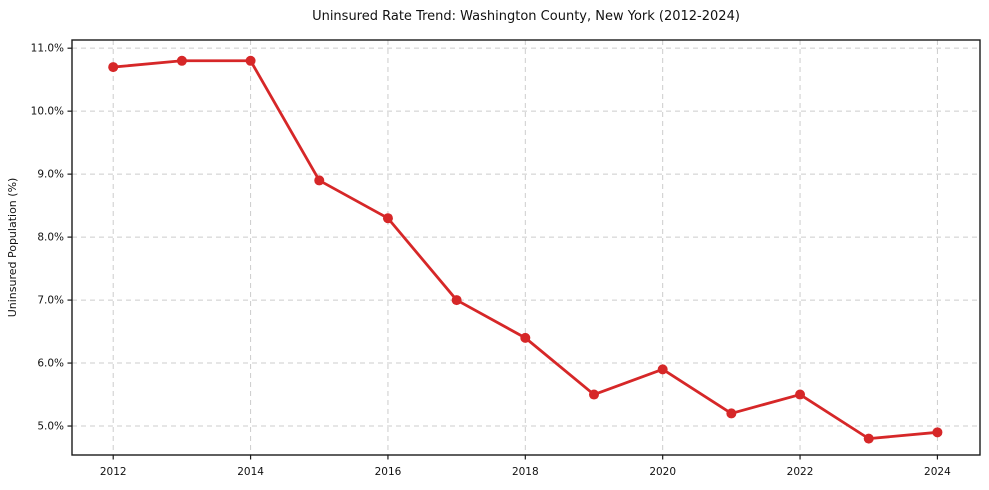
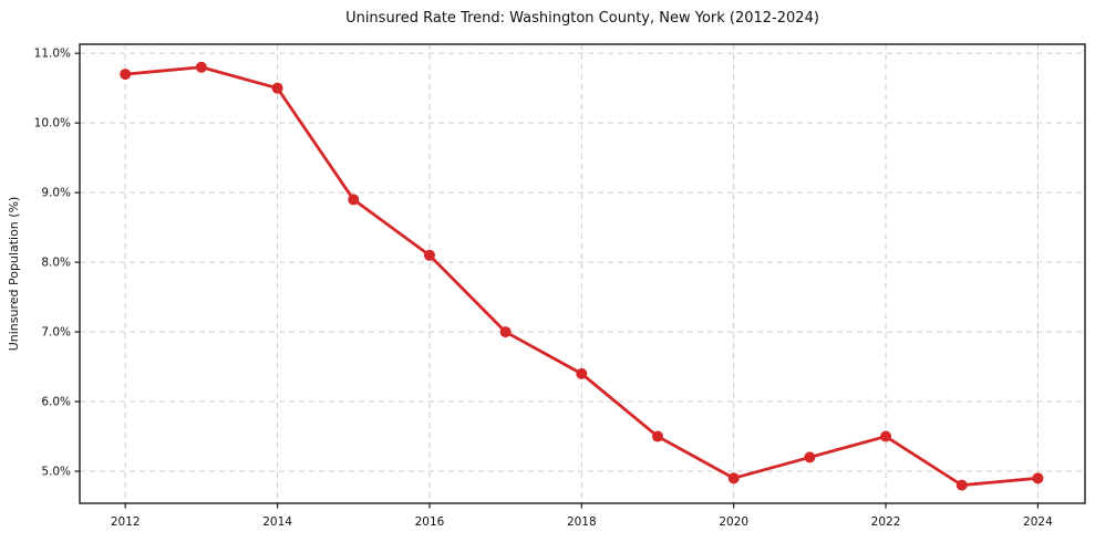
2014: 10.8% -> 10.5%
2016: 8.3% -> 8.1%
2020: 5.9% -> 4.9%
